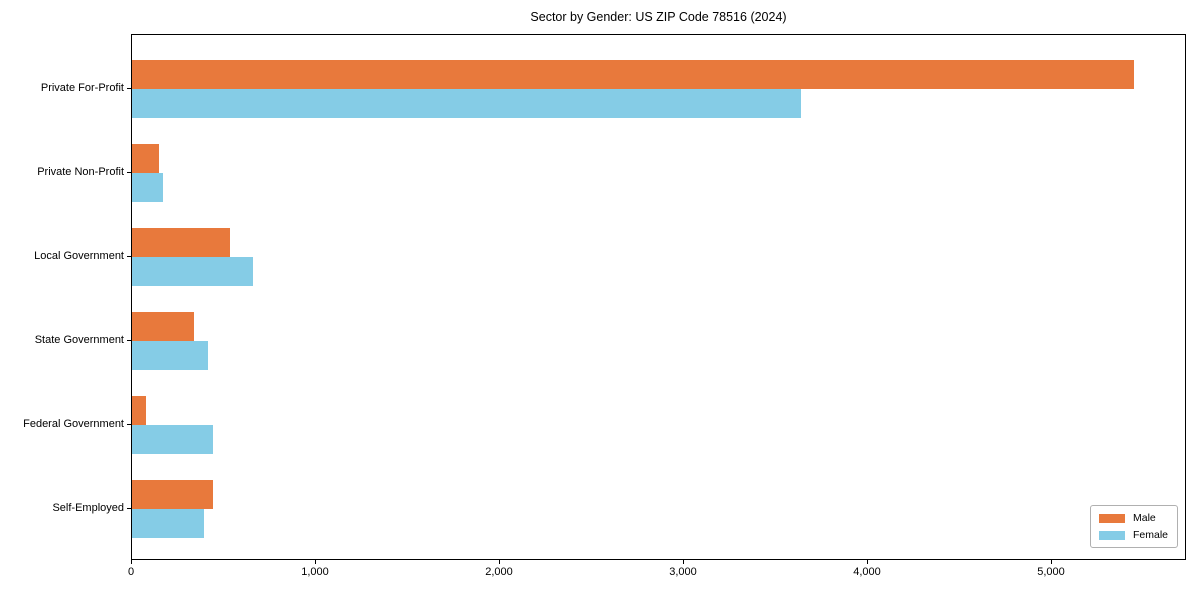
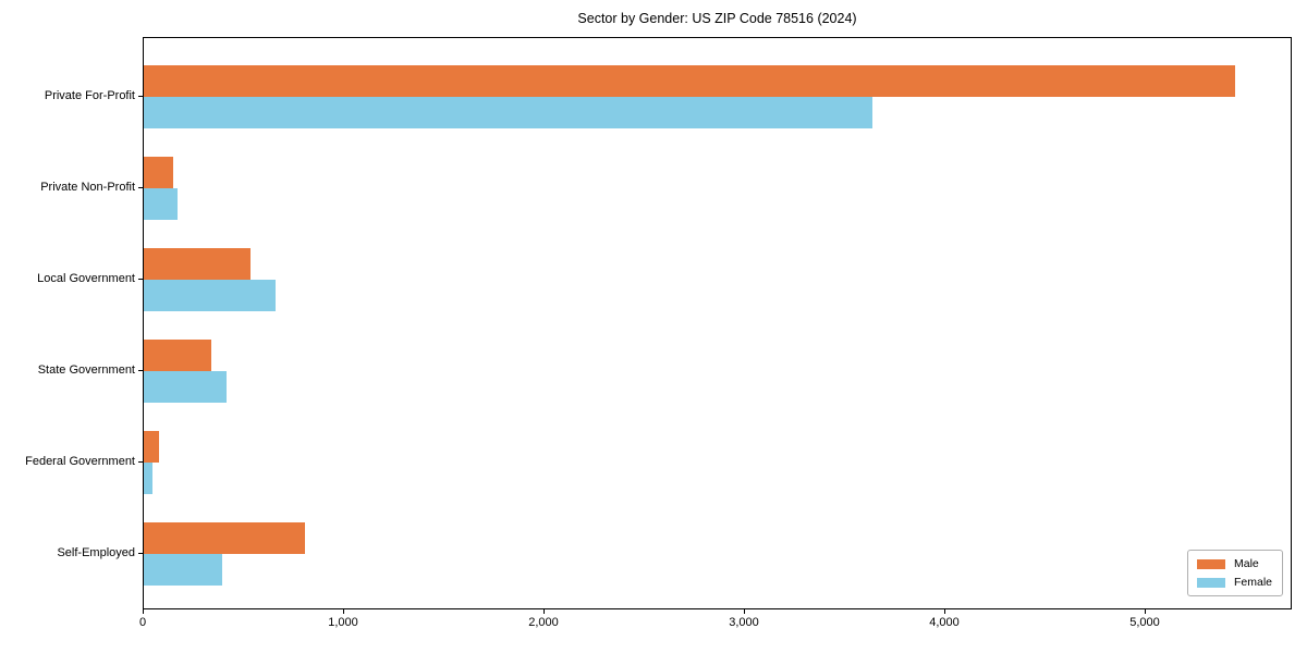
Female/Federal Government: 440 -> 40
Male/Self-Employed: 440 -> 800
